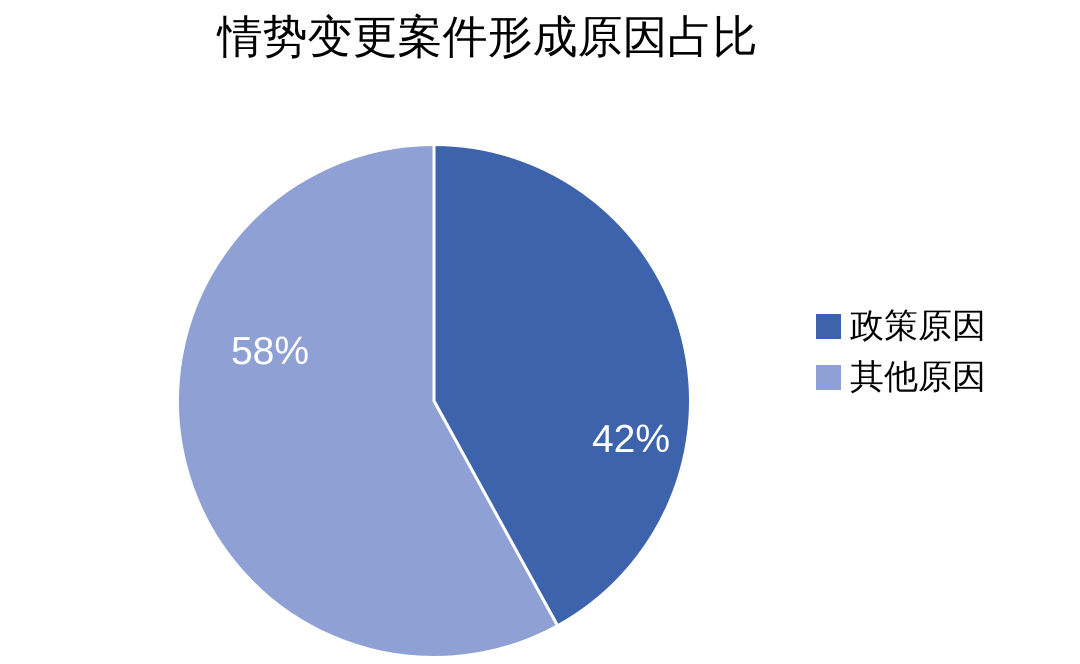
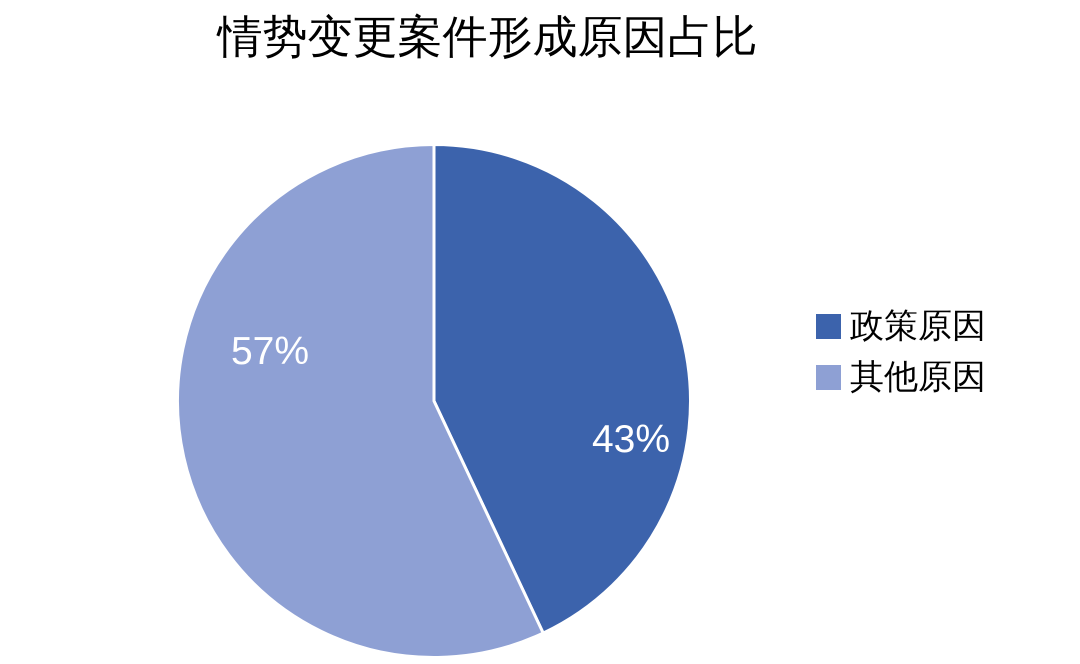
政策原因: 42% -> 43%
其他原因: 58% -> 57%
